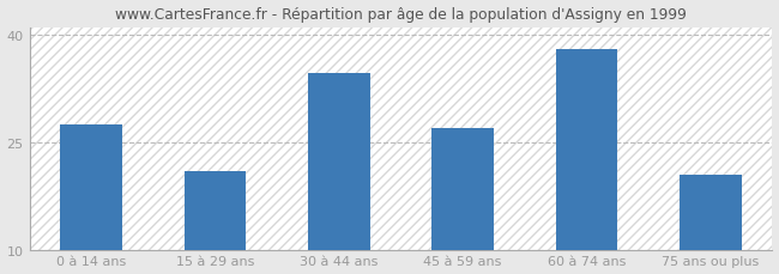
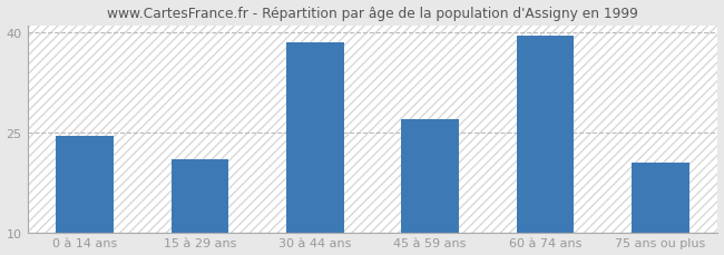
0 à 14 ans: 27.4 -> 24.5
30 à 44 ans: 34.6 -> 38.5
60 à 74 ans: 38.0 -> 39.5
